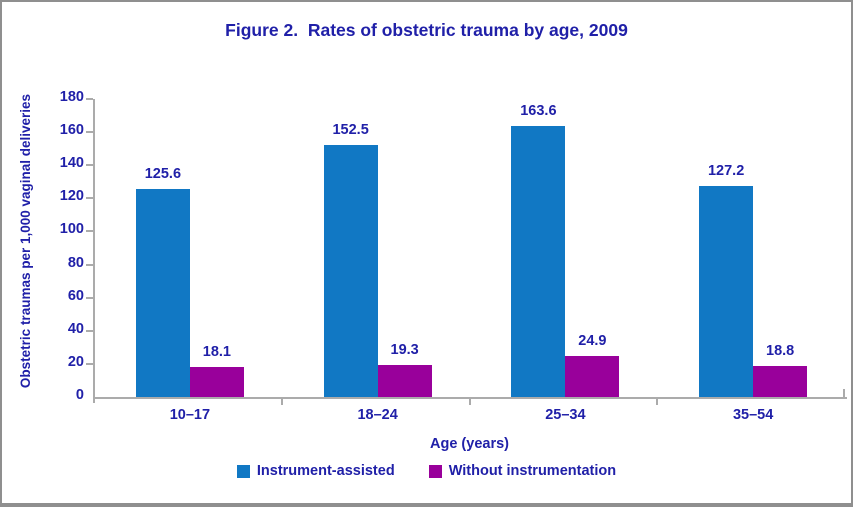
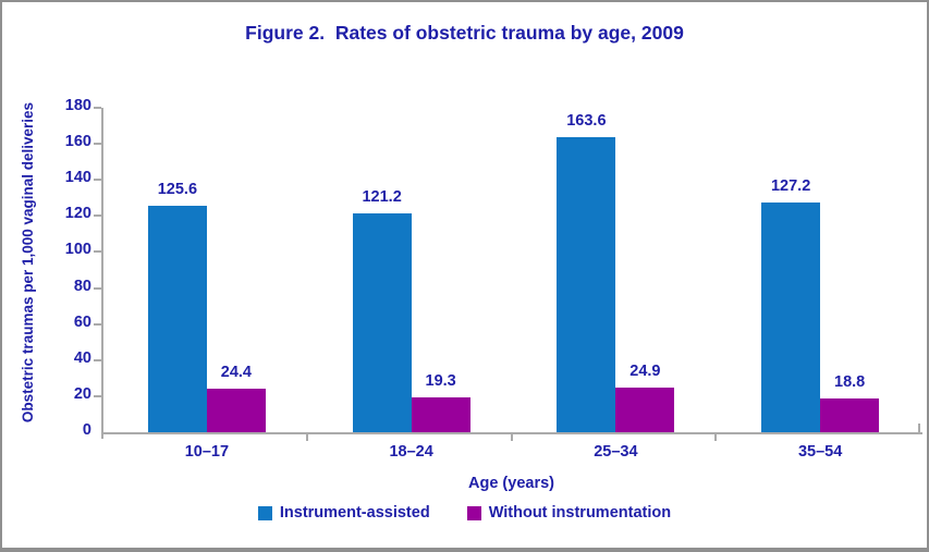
Without instrumentation/10–17: 18.1 -> 24.4
Instrument-assisted/18–24: 152.5 -> 121.2
